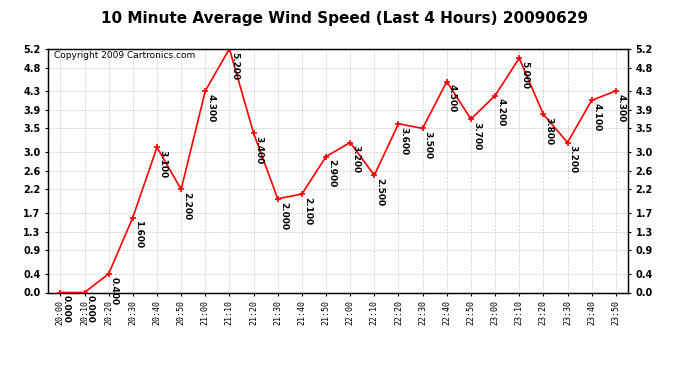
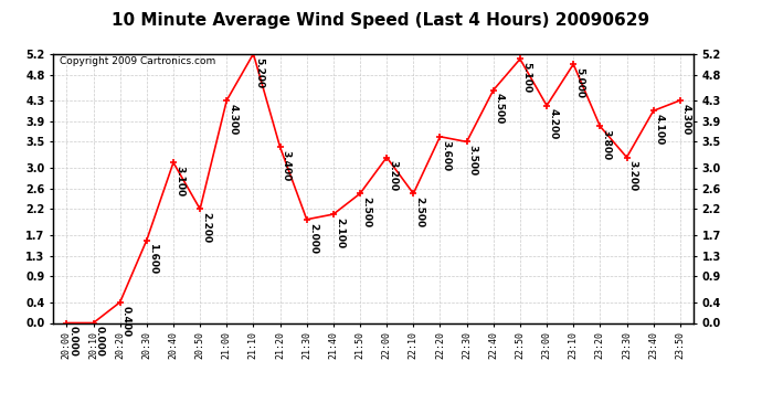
21:50: 2.900 -> 2.500
22:50: 3.700 -> 5.100
